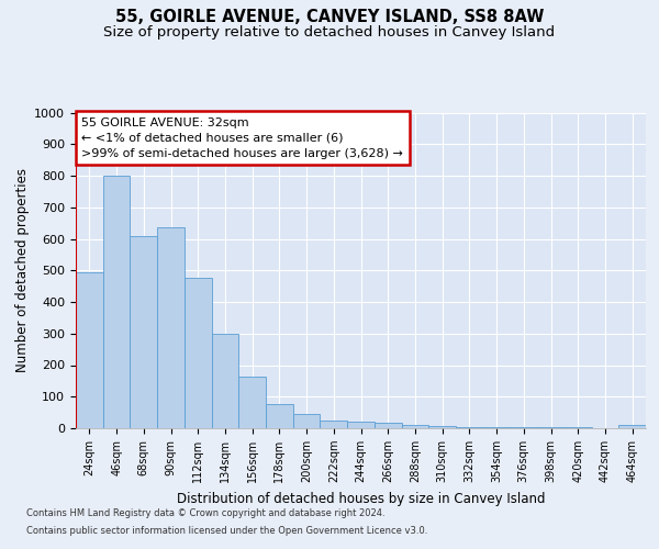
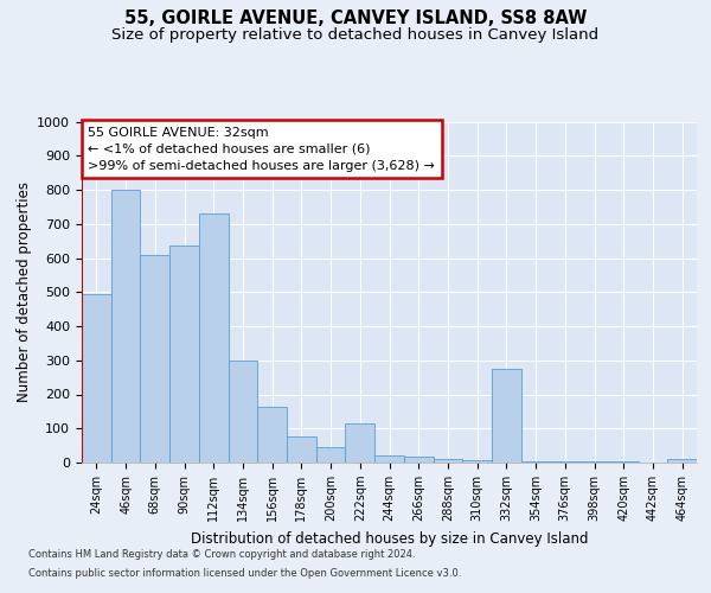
112sqm: 475 -> 730
222sqm: 25 -> 115
332sqm: 5 -> 275
